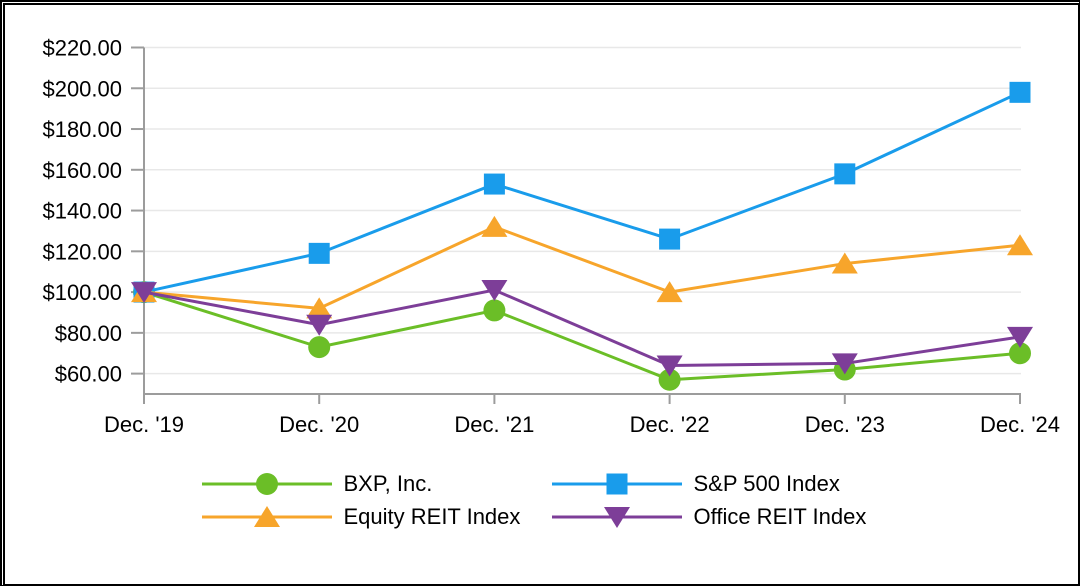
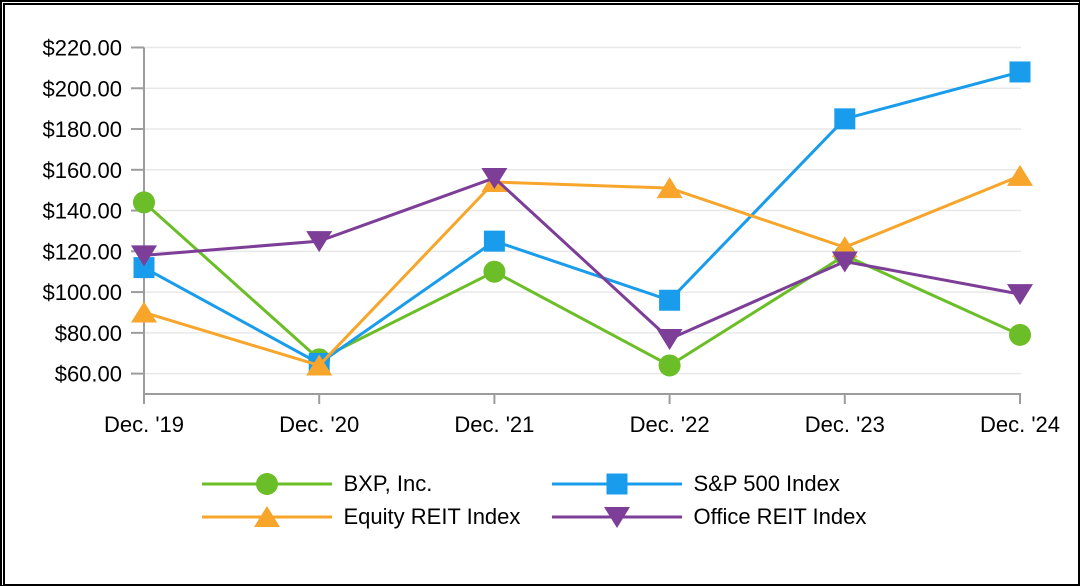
BXP, Inc./Dec. '19: $100 -> $144
S&P 500 Index/Dec. '19: $100 -> $112
Equity REIT Index/Dec. '19: $100 -> $90
Office REIT Index/Dec. '19: $100 -> $118
BXP, Inc./Dec. '20: $73 -> $67
S&P 500 Index/Dec. '20: $119 -> $65
Equity REIT Index/Dec. '20: $92 -> $64
Office REIT Index/Dec. '20: $84 -> $125
BXP, Inc./Dec. '21: $91 -> $110
S&P 500 Index/Dec. '21: $153 -> $125
Equity REIT Index/Dec. '21: $132 -> $154
Office REIT Index/Dec. '21: $101 -> $156
BXP, Inc./Dec. '22: $57 -> $64
S&P 500 Index/Dec. '22: $126 -> $96
Equity REIT Index/Dec. '22: $100 -> $151
Office REIT Index/Dec. '22: $64 -> $77
BXP, Inc./Dec. '23: $62 -> $118
S&P 500 Index/Dec. '23: $158 -> $185
Equity REIT Index/Dec. '23: $114 -> $122
Office REIT Index/Dec. '23: $65 -> $115
BXP, Inc./Dec. '24: $70 -> $79
S&P 500 Index/Dec. '24: $198 -> $208
Equity REIT Index/Dec. '24: $123 -> $157
Office REIT Index/Dec. '24: $78 -> $99
